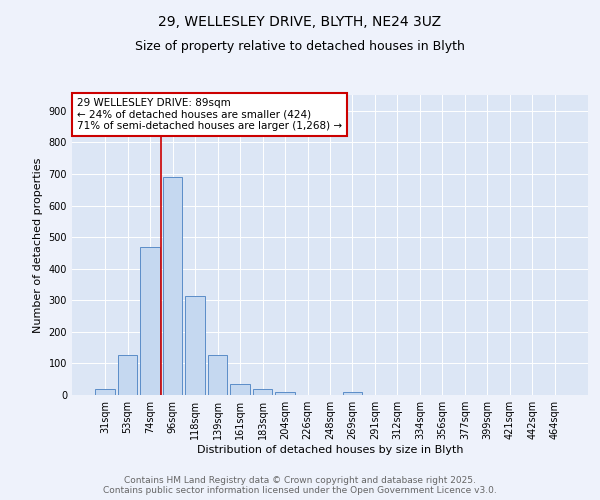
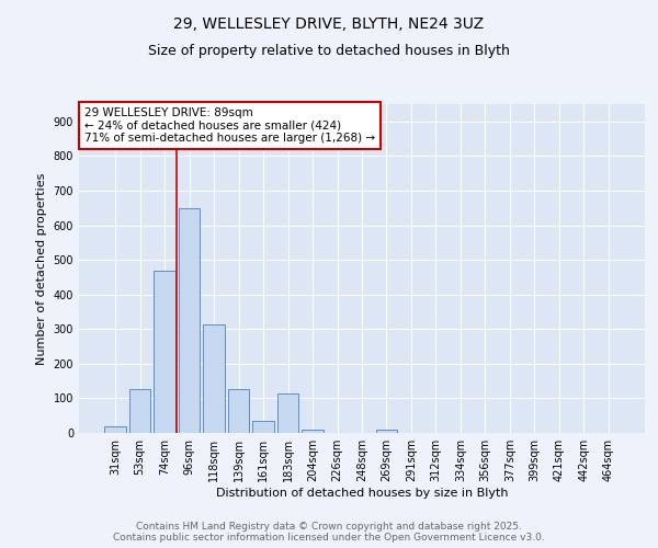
96sqm: 690 -> 650
183sqm: 18 -> 115
